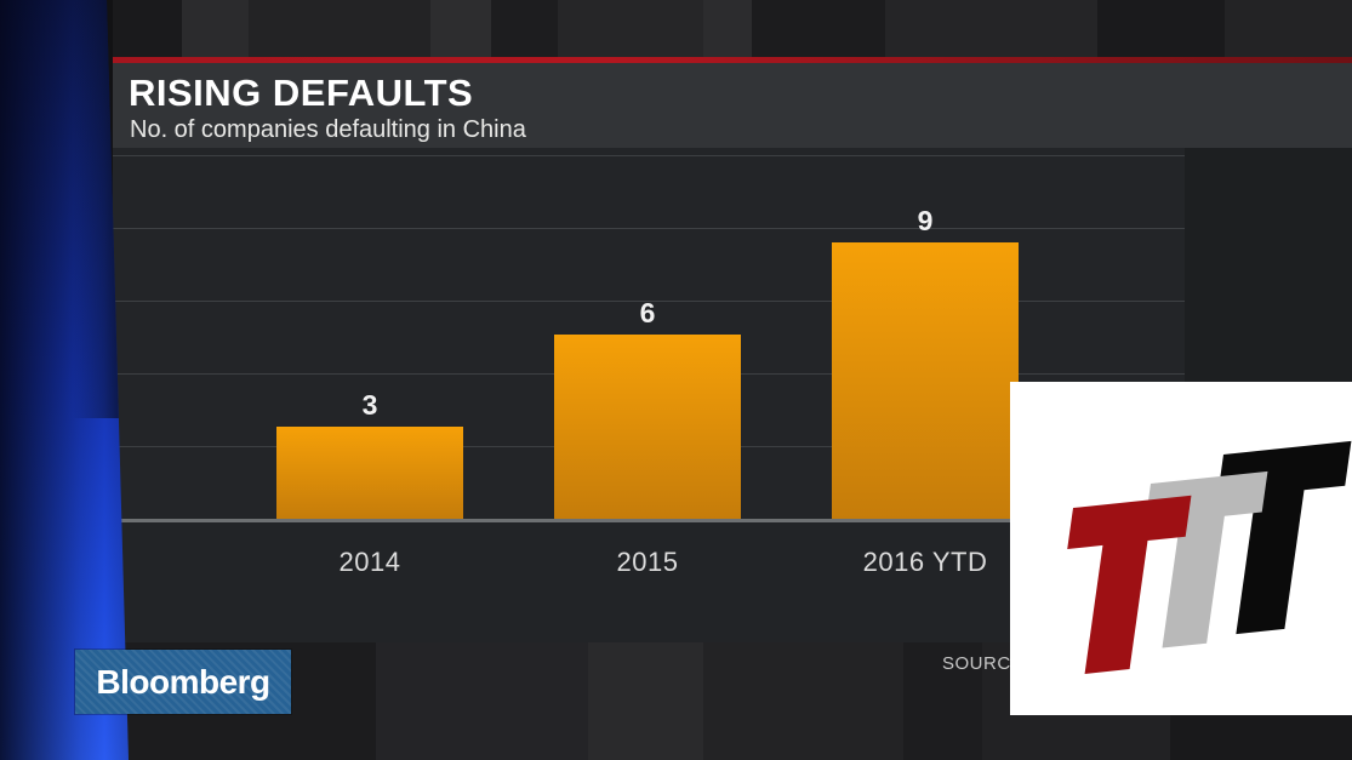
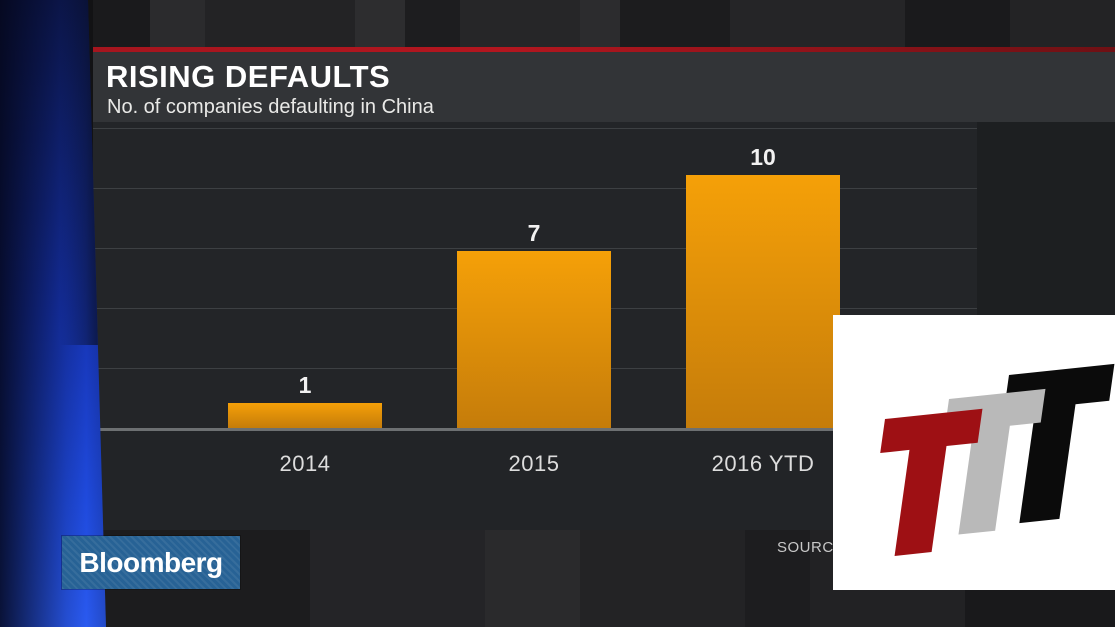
2014: 3 -> 1
2015: 6 -> 7
2016 YTD: 9 -> 10
